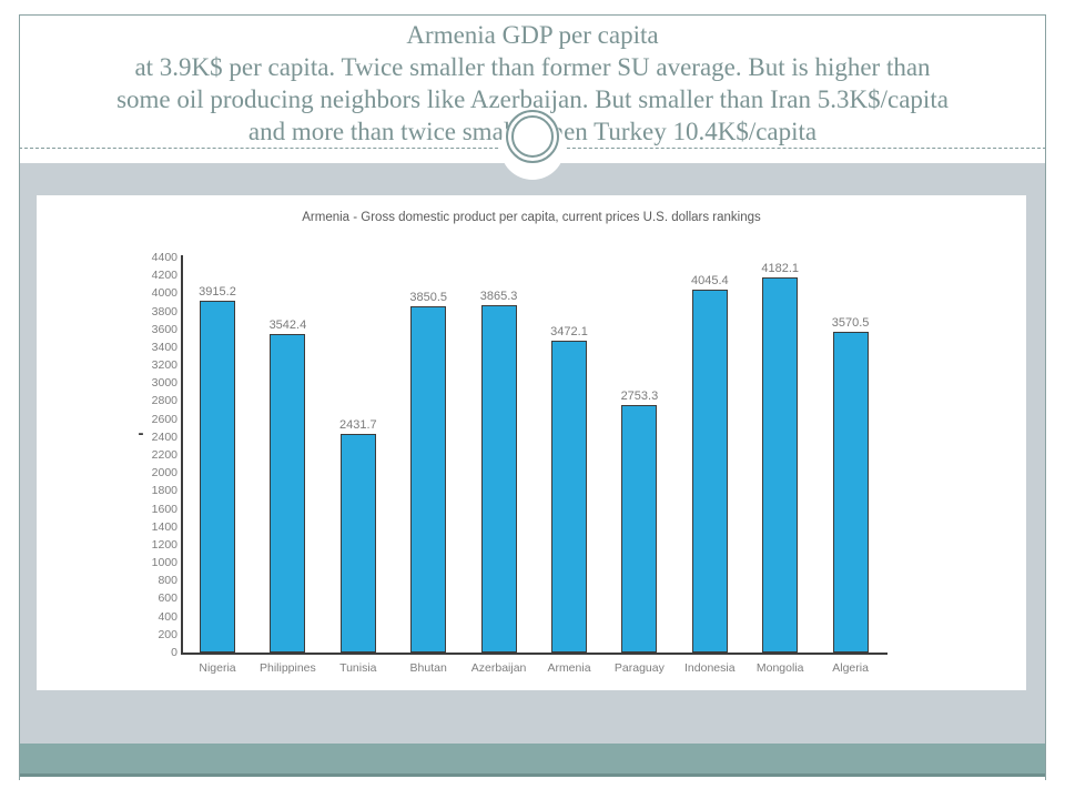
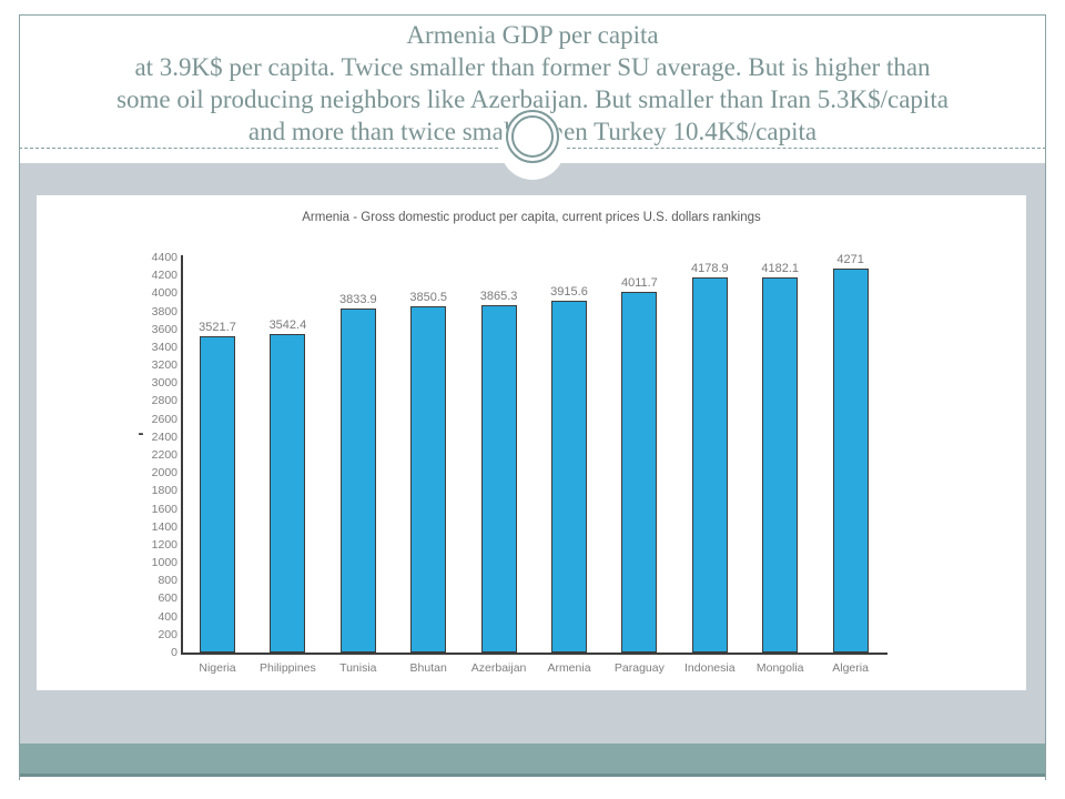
Nigeria: 3915.2 -> 3521.7
Tunisia: 2431.7 -> 3833.9
Armenia: 3472.1 -> 3915.6
Paraguay: 2753.3 -> 4011.7
Indonesia: 4045.4 -> 4178.9
Algeria: 3570.5 -> 4271
